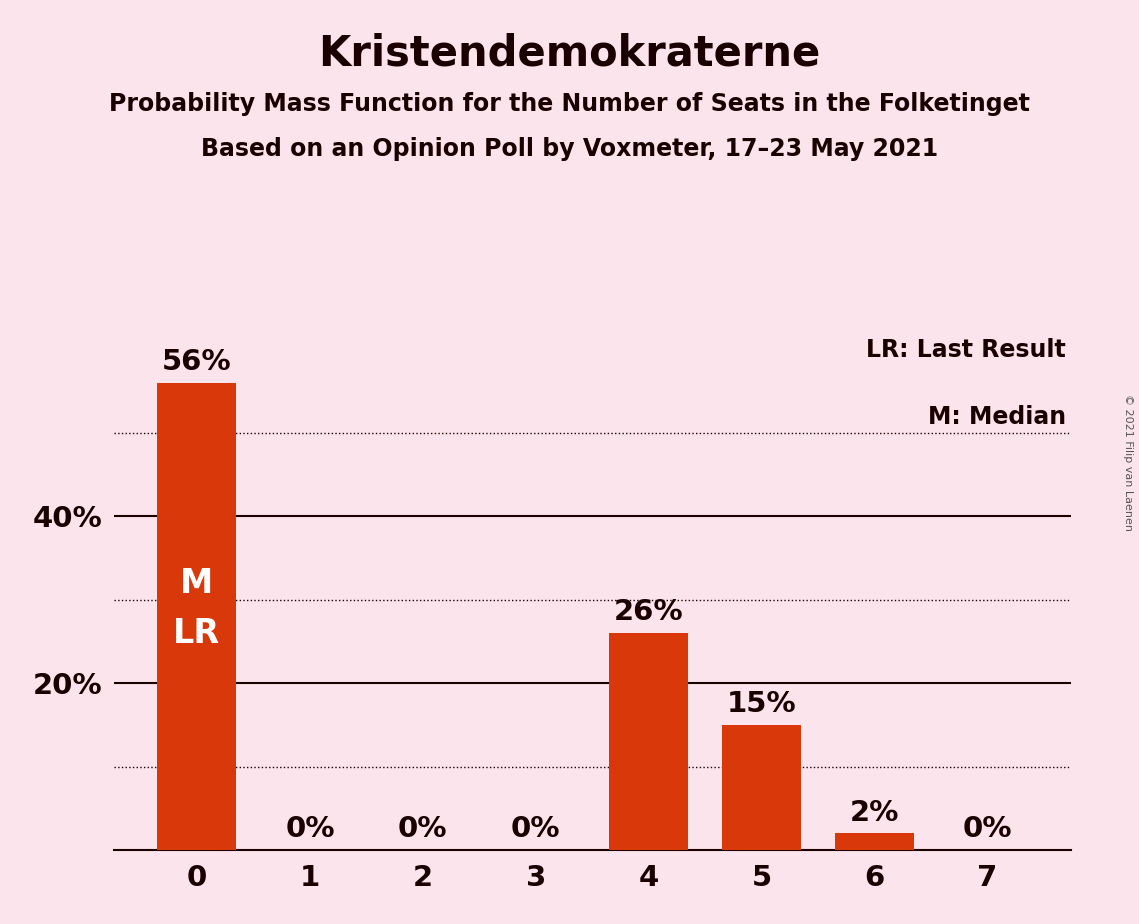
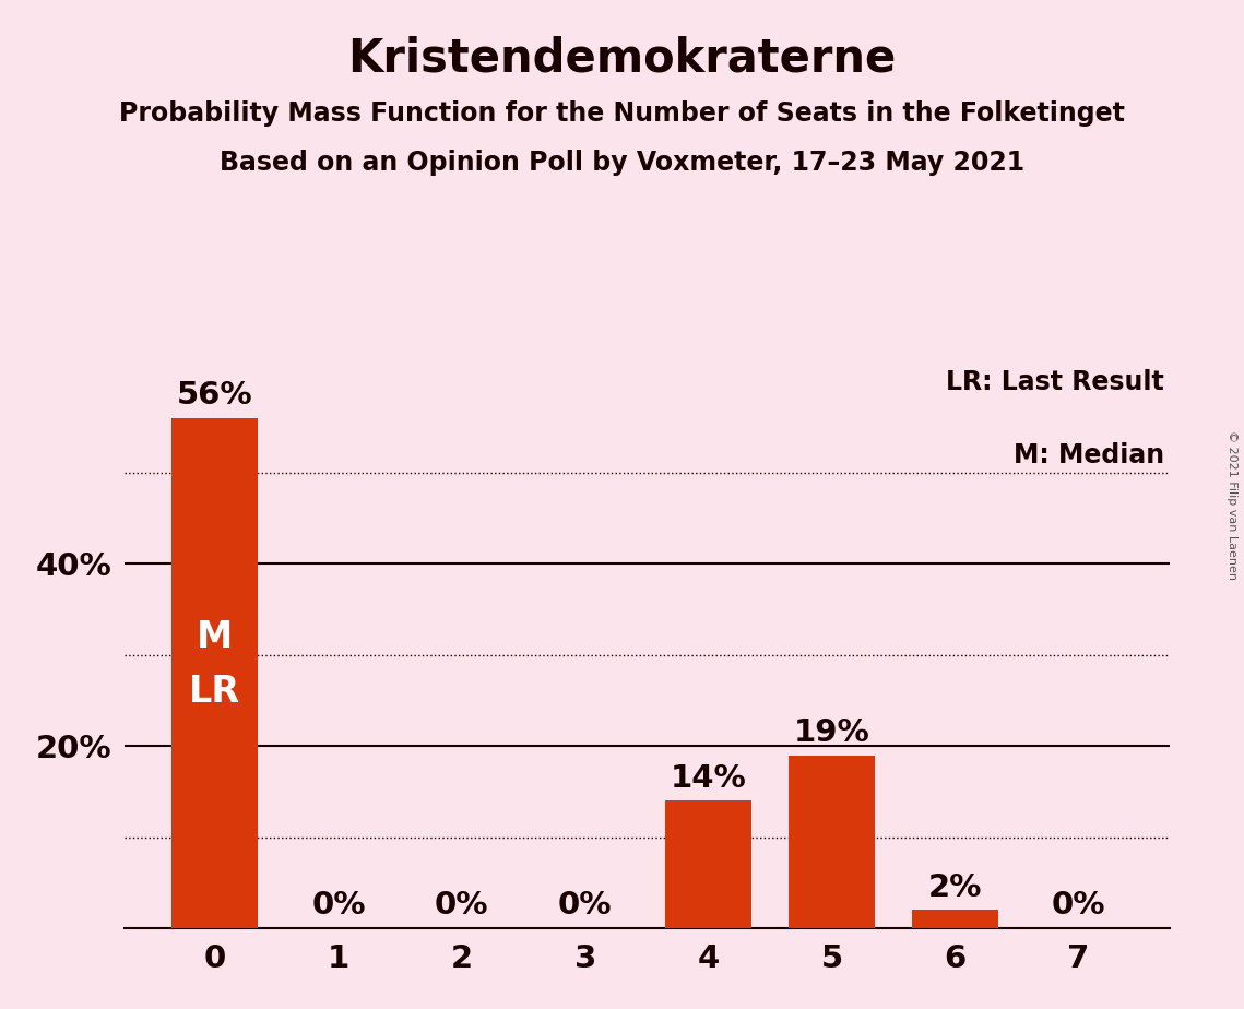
4: 26% -> 14%
5: 15% -> 19%
